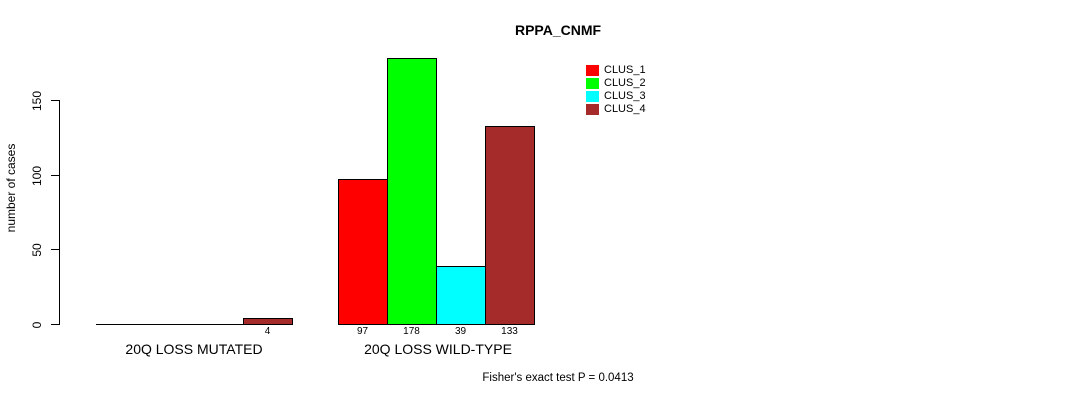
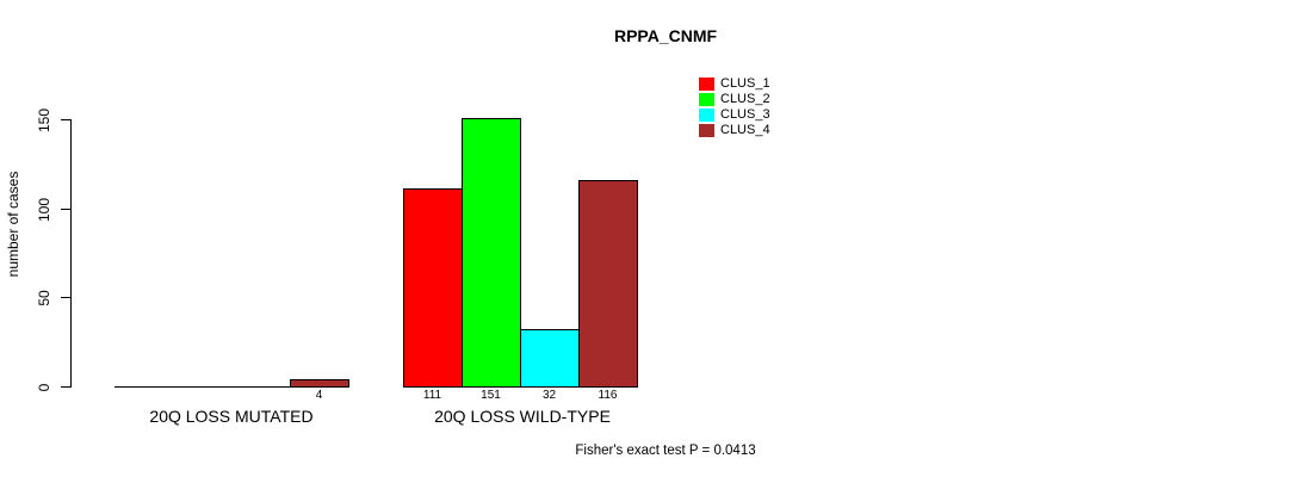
CLUS_1/20Q LOSS WILD-TYPE: 97 -> 111
CLUS_2/20Q LOSS WILD-TYPE: 178 -> 151
CLUS_3/20Q LOSS WILD-TYPE: 39 -> 32
CLUS_4/20Q LOSS WILD-TYPE: 133 -> 116
